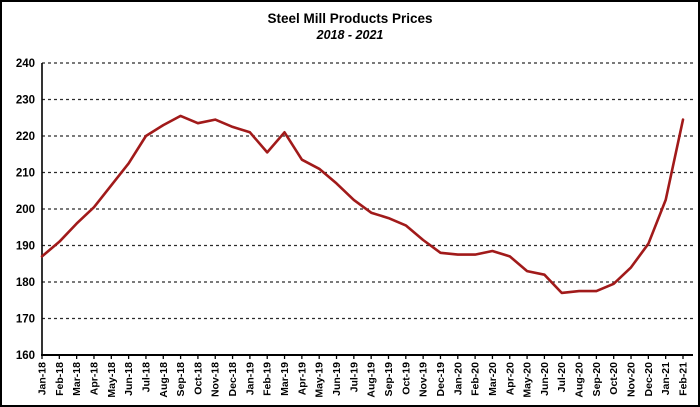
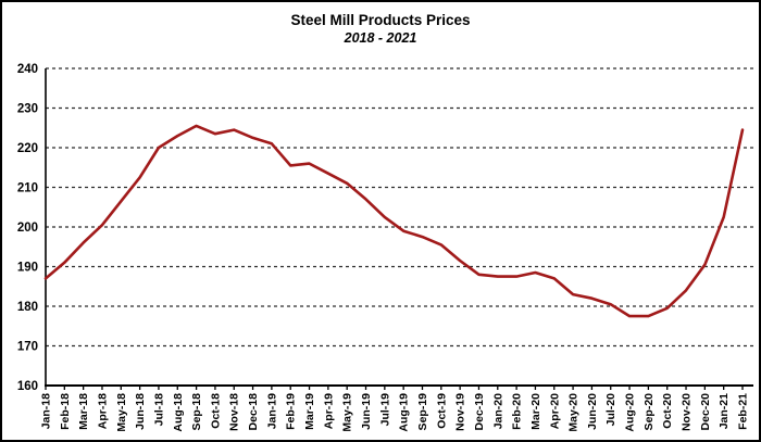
Mar-19: 221 -> 216
Jul-20: 177 -> 180
